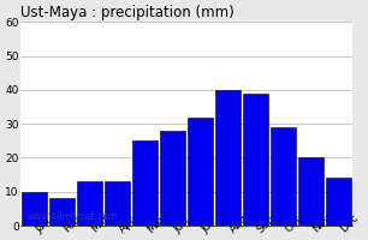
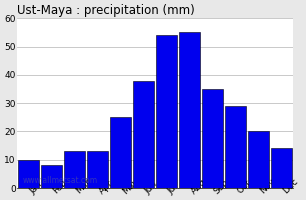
Jun: 28 -> 38
Jul: 32 -> 54
Aug: 40 -> 55
Sep: 39 -> 35
